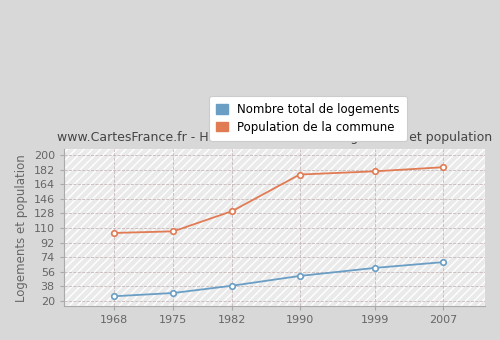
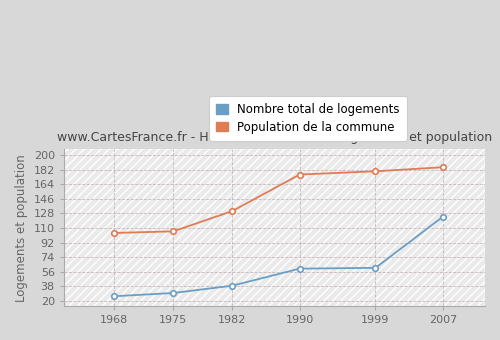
Nombre total de logements/1990: 51 -> 60
Nombre total de logements/2007: 68 -> 124
